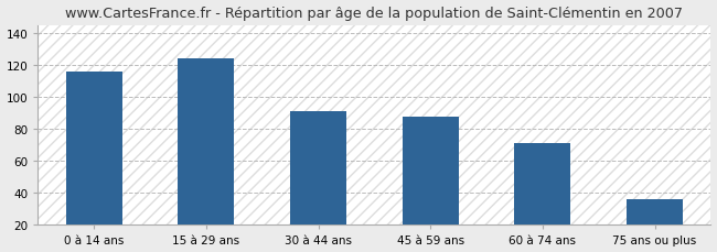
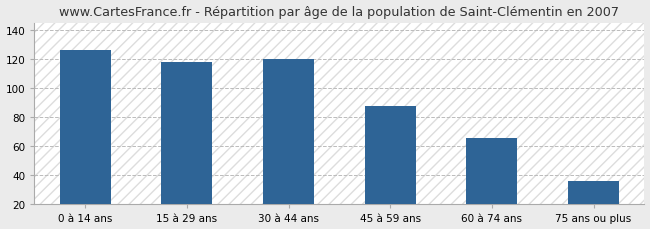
0 à 14 ans: 116 -> 126
15 à 29 ans: 124 -> 118
30 à 44 ans: 91 -> 120
60 à 74 ans: 71 -> 66
